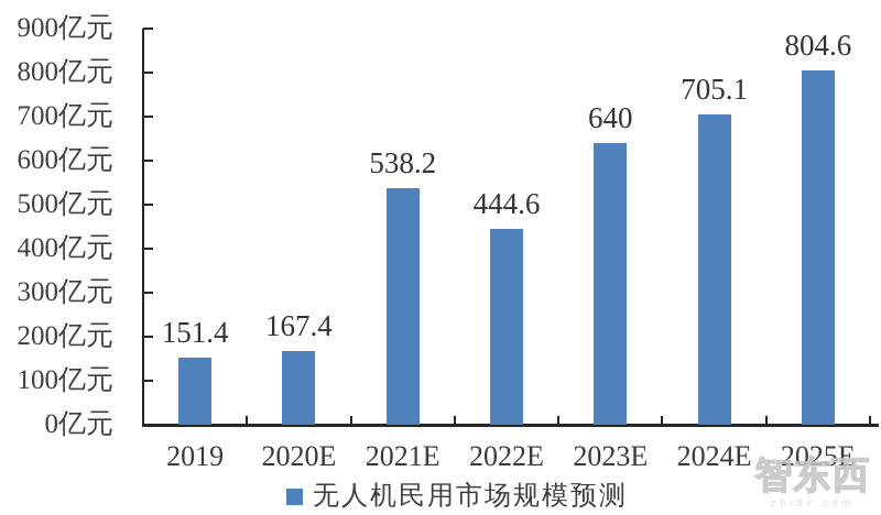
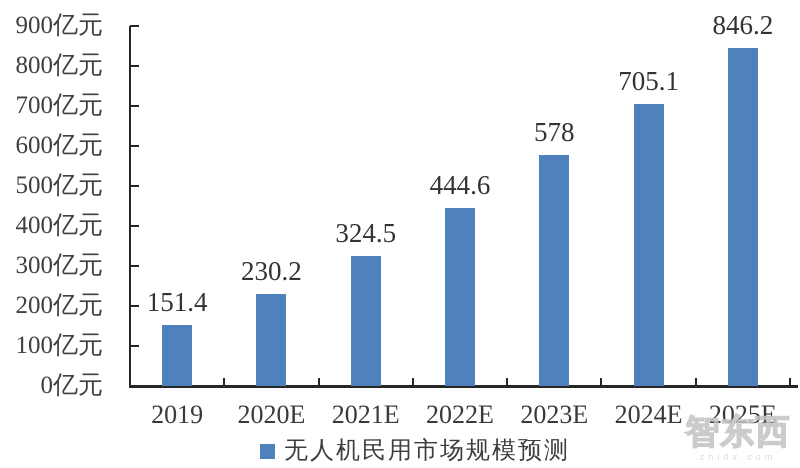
2020E: 167.4 -> 230.2
2021E: 538.2 -> 324.5
2023E: 640 -> 578
2025E: 804.6 -> 846.2
